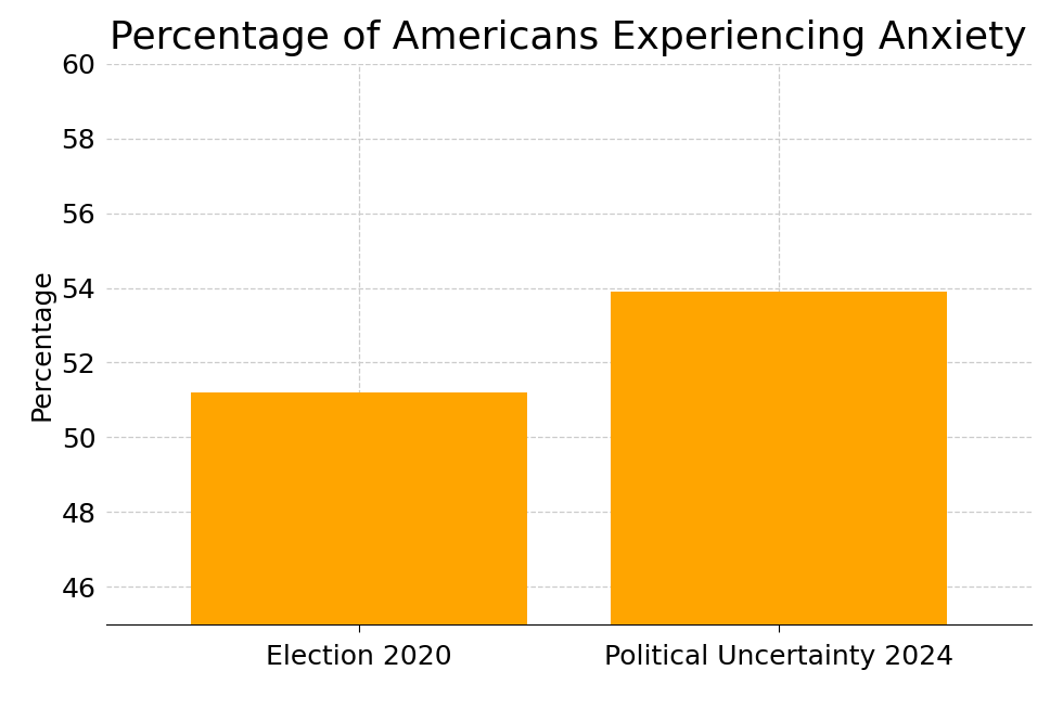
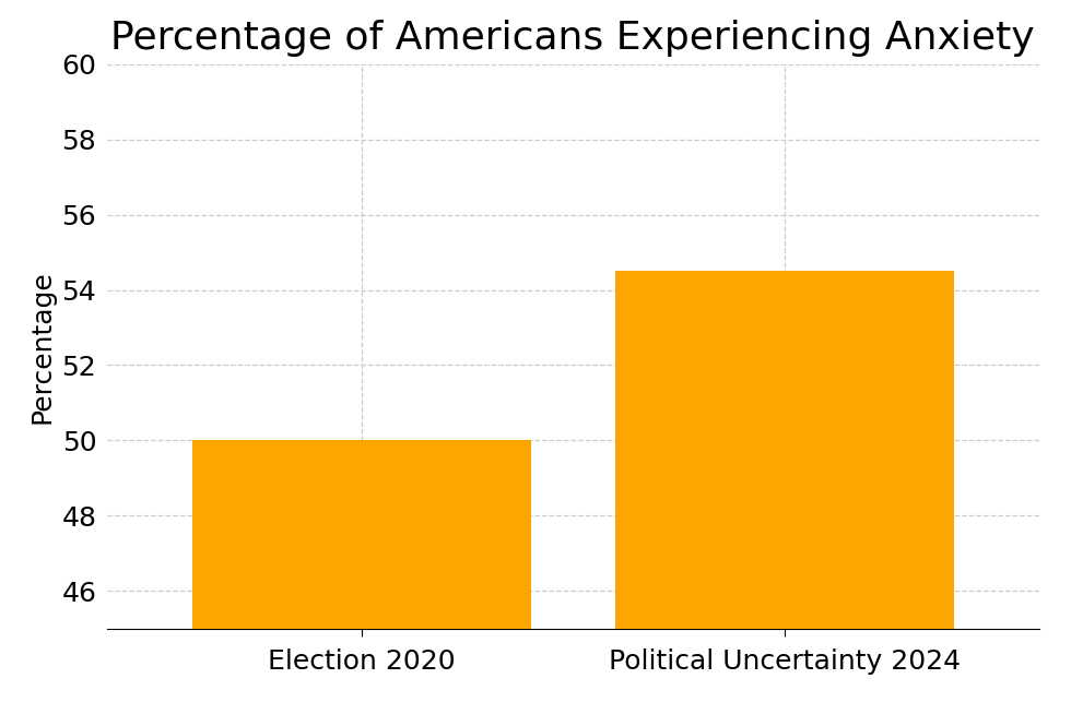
Election 2020: 51.2 -> 50.0
Political Uncertainty 2024: 53.9 -> 54.5
